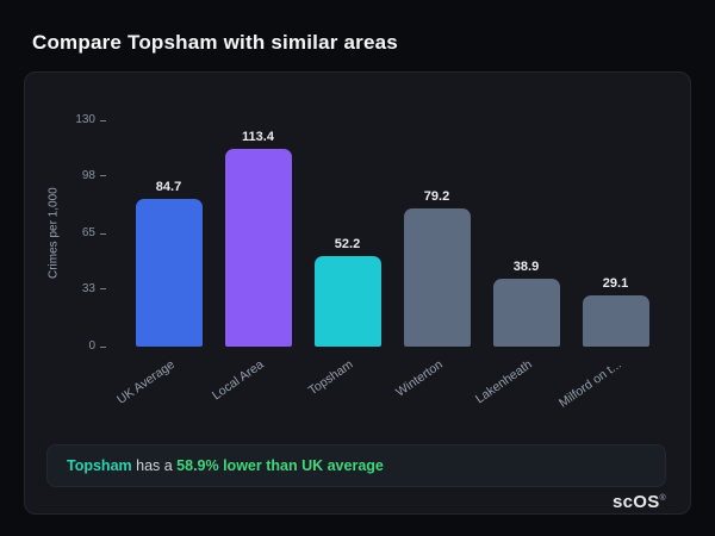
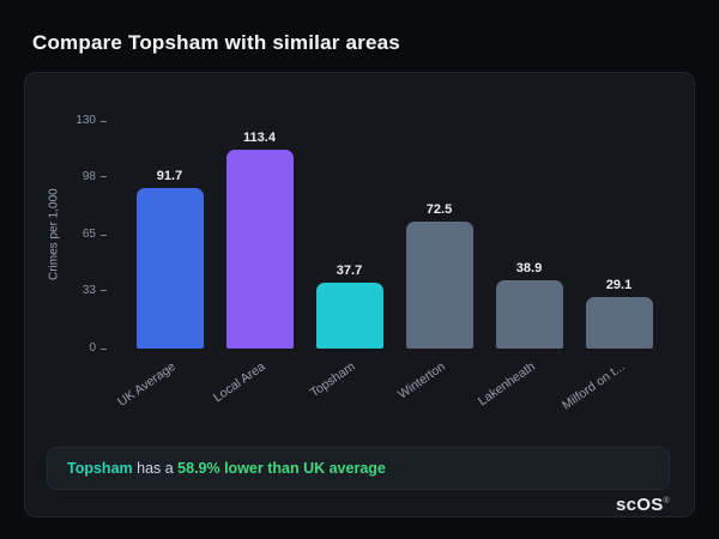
UK Average: 84.7 -> 91.7
Topsham: 52.2 -> 37.7
Winterton: 79.2 -> 72.5
